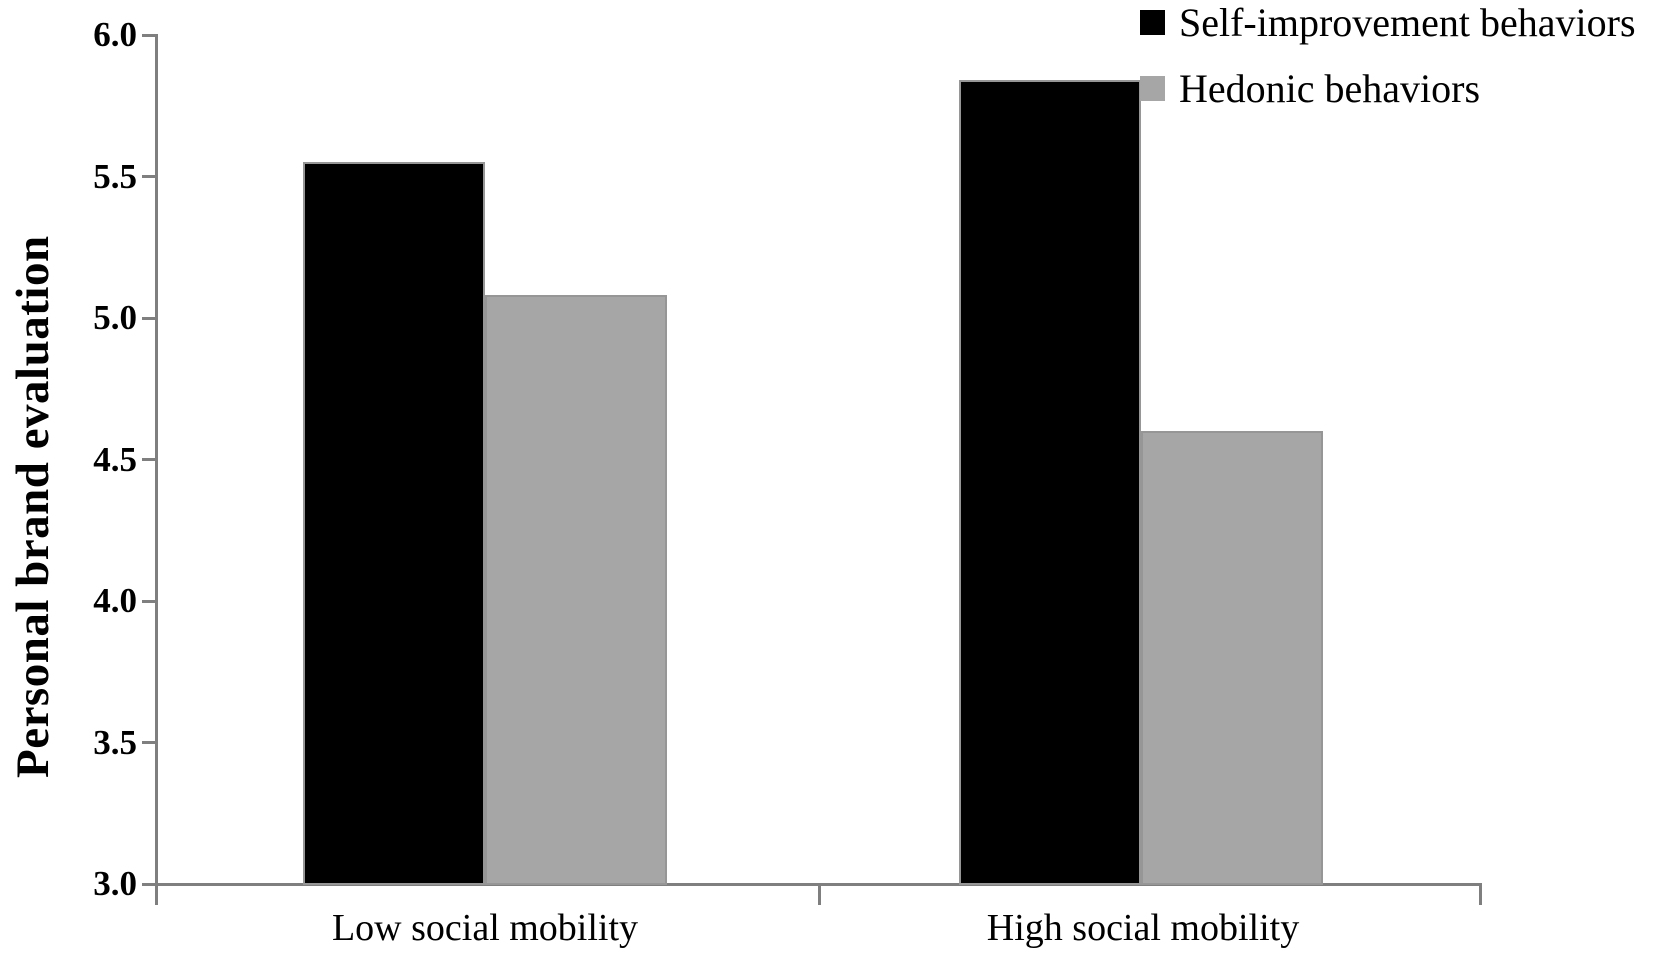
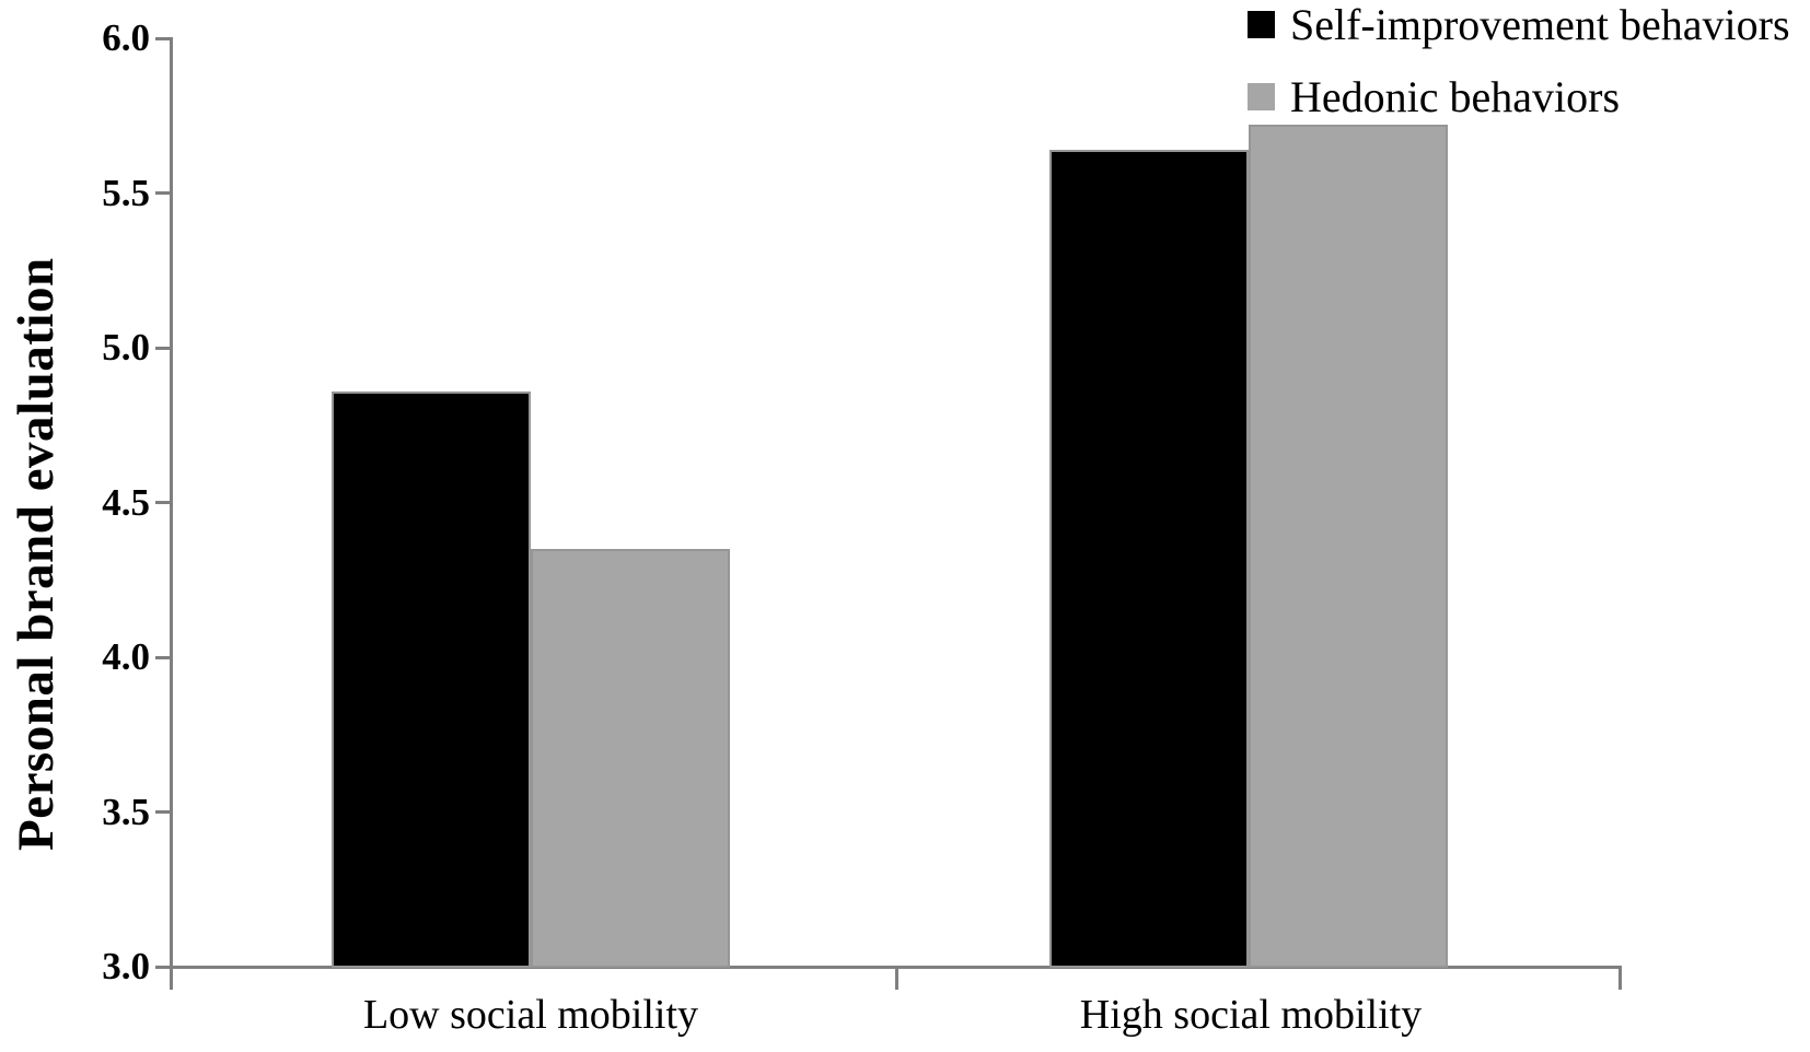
Self-improvement behaviors/Low social mobility: 5.55 -> 4.86
Hedonic behaviors/Low social mobility: 5.08 -> 4.35
Self-improvement behaviors/High social mobility: 5.84 -> 5.64
Hedonic behaviors/High social mobility: 4.60 -> 5.72
